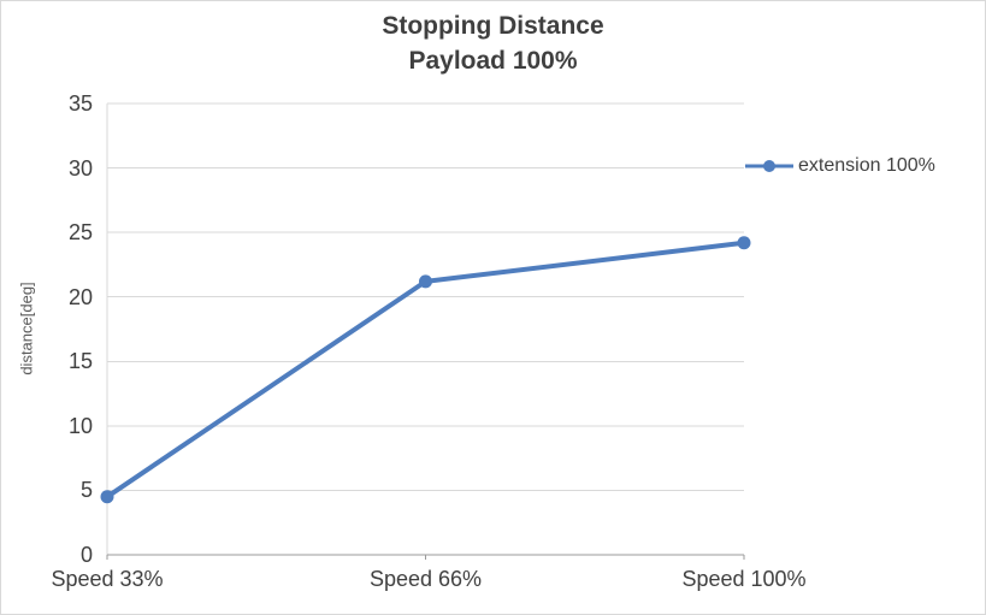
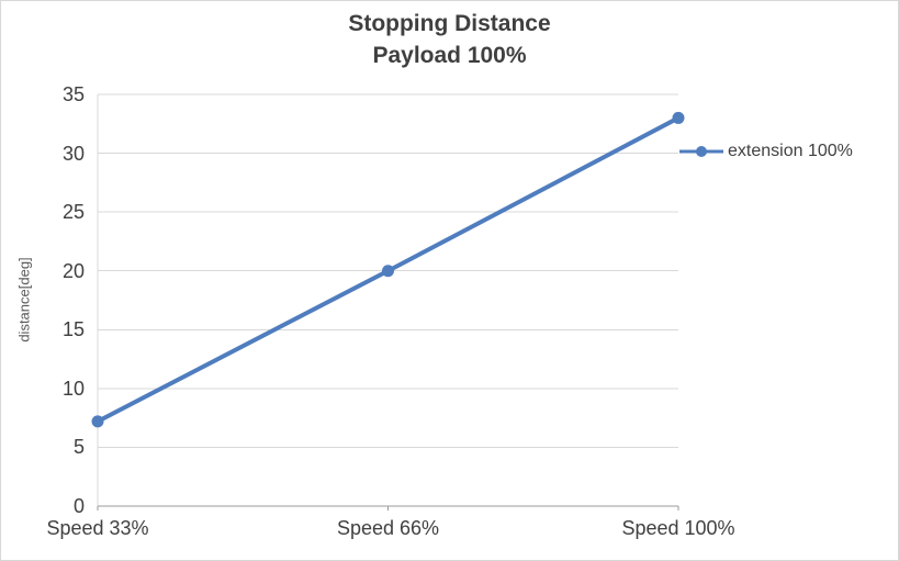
Speed 33%: 4.5 -> 7.2
Speed 66%: 21.2 -> 20.0
Speed 100%: 24.2 -> 33.0
